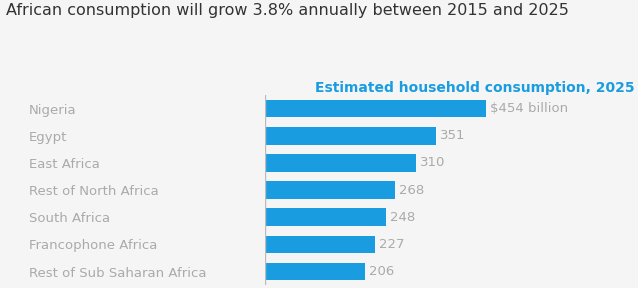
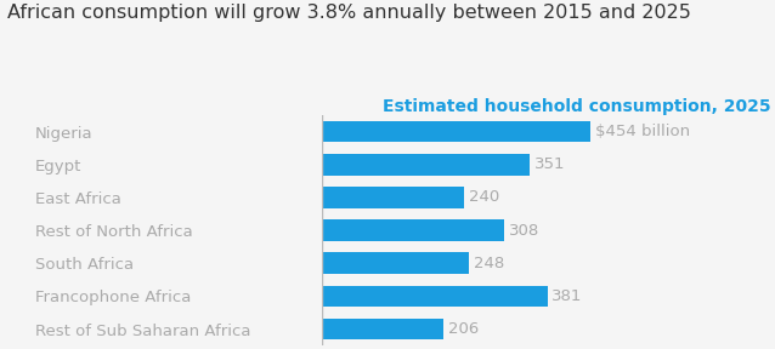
East Africa: 310 -> 240
Rest of North Africa: 268 -> 308
Francophone Africa: 227 -> 381
